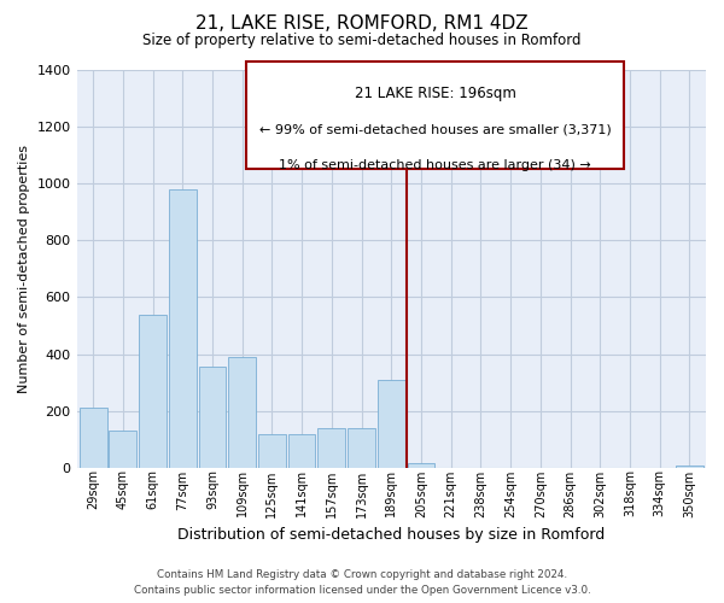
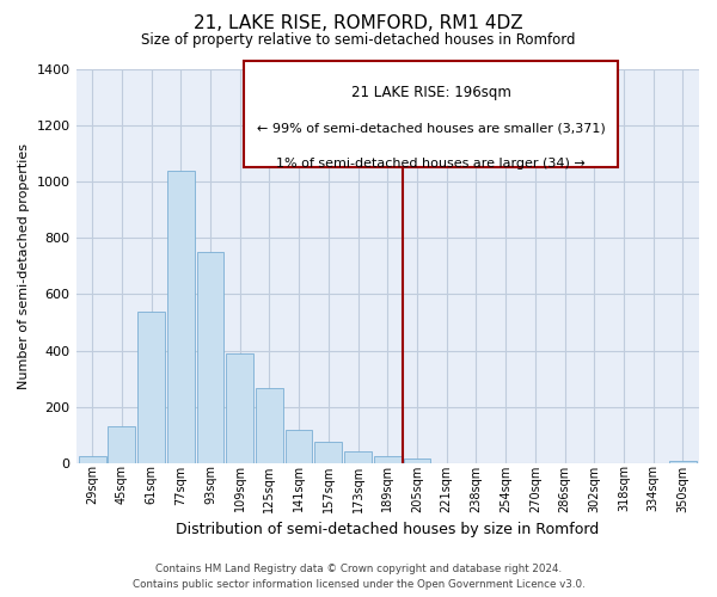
29sqm: 210 -> 25
77sqm: 980 -> 1040
93sqm: 355 -> 750
125sqm: 120 -> 265
157sqm: 140 -> 75
173sqm: 140 -> 40
189sqm: 310 -> 25
